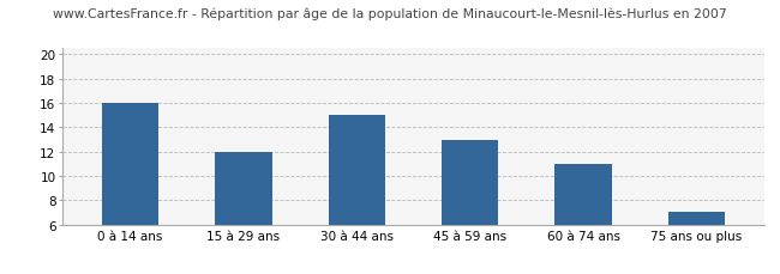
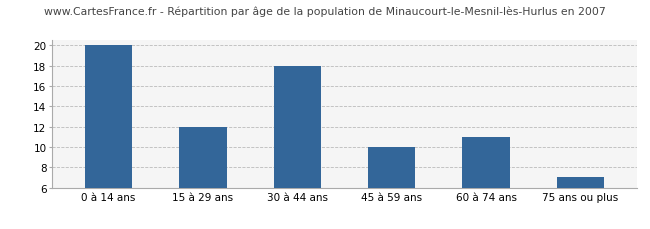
0 à 14 ans: 16 -> 20
30 à 44 ans: 15 -> 18
45 à 59 ans: 13 -> 10
